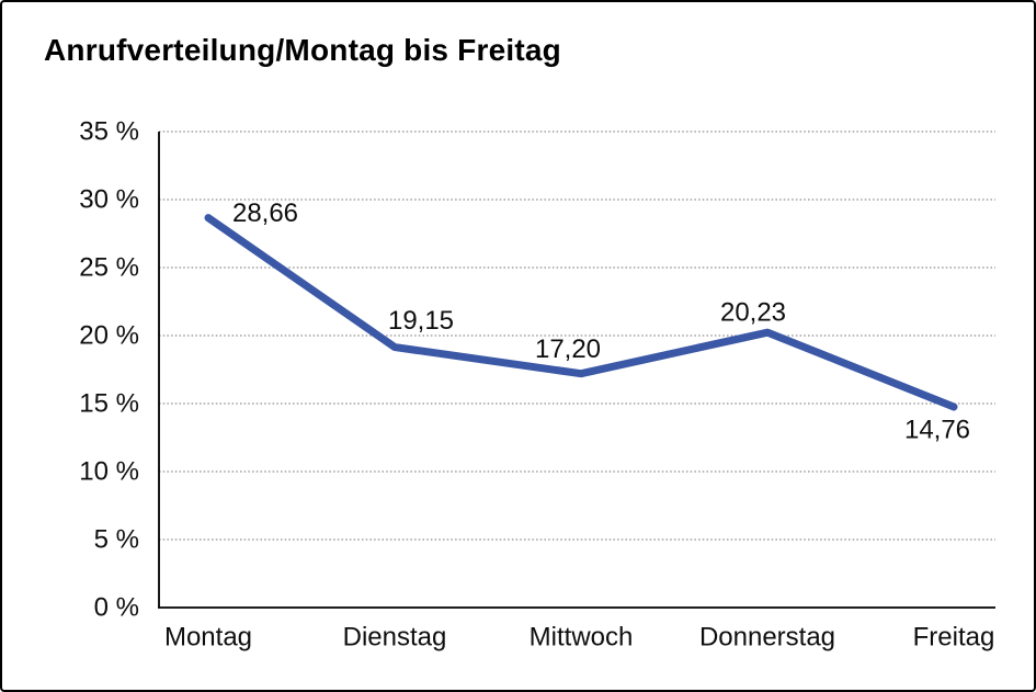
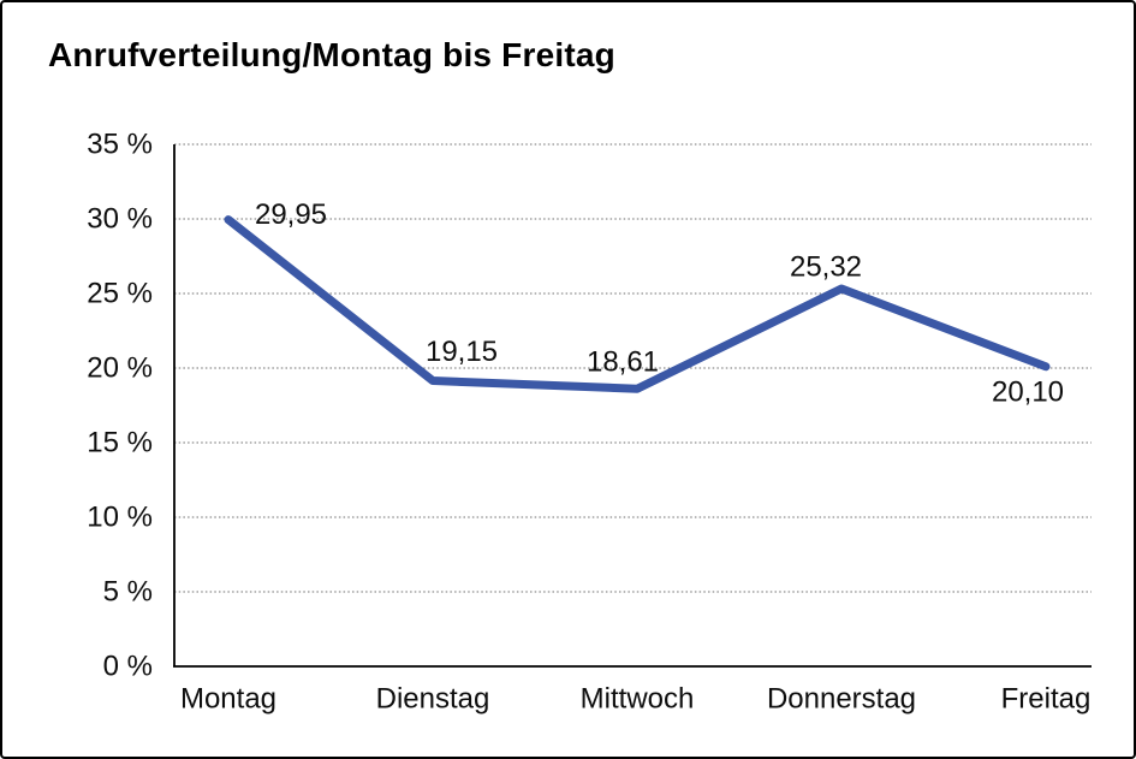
Montag: 28,66 -> 29,95
Mittwoch: 17,20 -> 18,61
Donnerstag: 20,23 -> 25,32
Freitag: 14,76 -> 20,10
